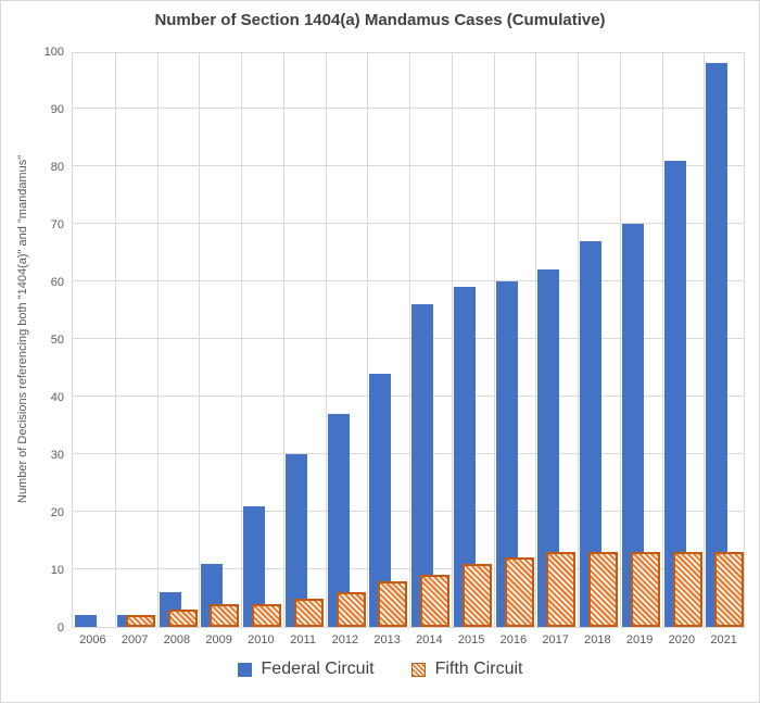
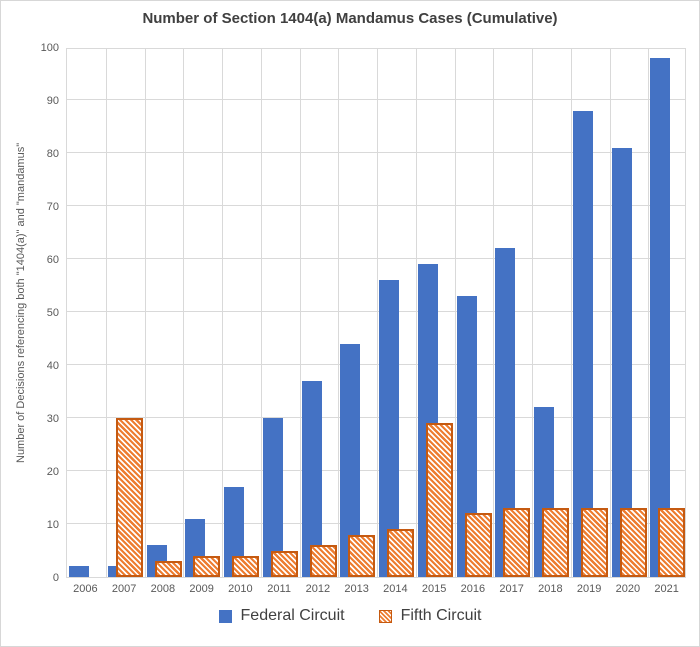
Fifth Circuit/2007: 2 -> 30
Federal Circuit/2010: 21 -> 17
Fifth Circuit/2015: 11 -> 29
Federal Circuit/2016: 60 -> 53
Federal Circuit/2018: 67 -> 32
Federal Circuit/2019: 70 -> 88
